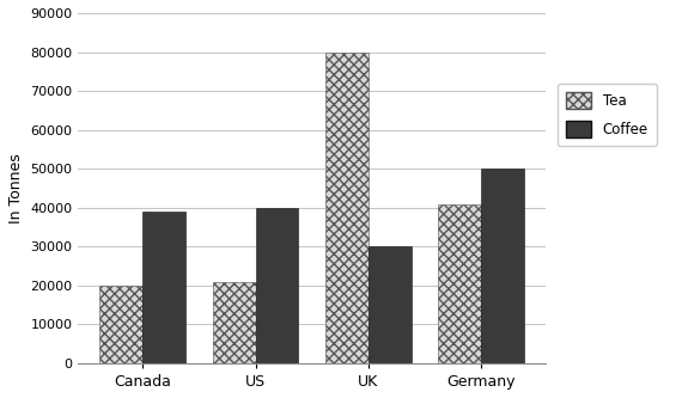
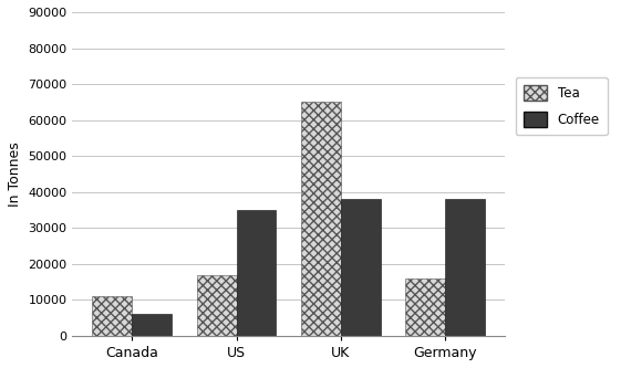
Tea/Canada: 20000 -> 11000
Coffee/Canada: 39000 -> 6000
Tea/US: 21000 -> 17000
Coffee/US: 40000 -> 35000
Tea/UK: 80000 -> 65000
Coffee/UK: 30000 -> 38000
Tea/Germany: 41000 -> 16000
Coffee/Germany: 50000 -> 38000
